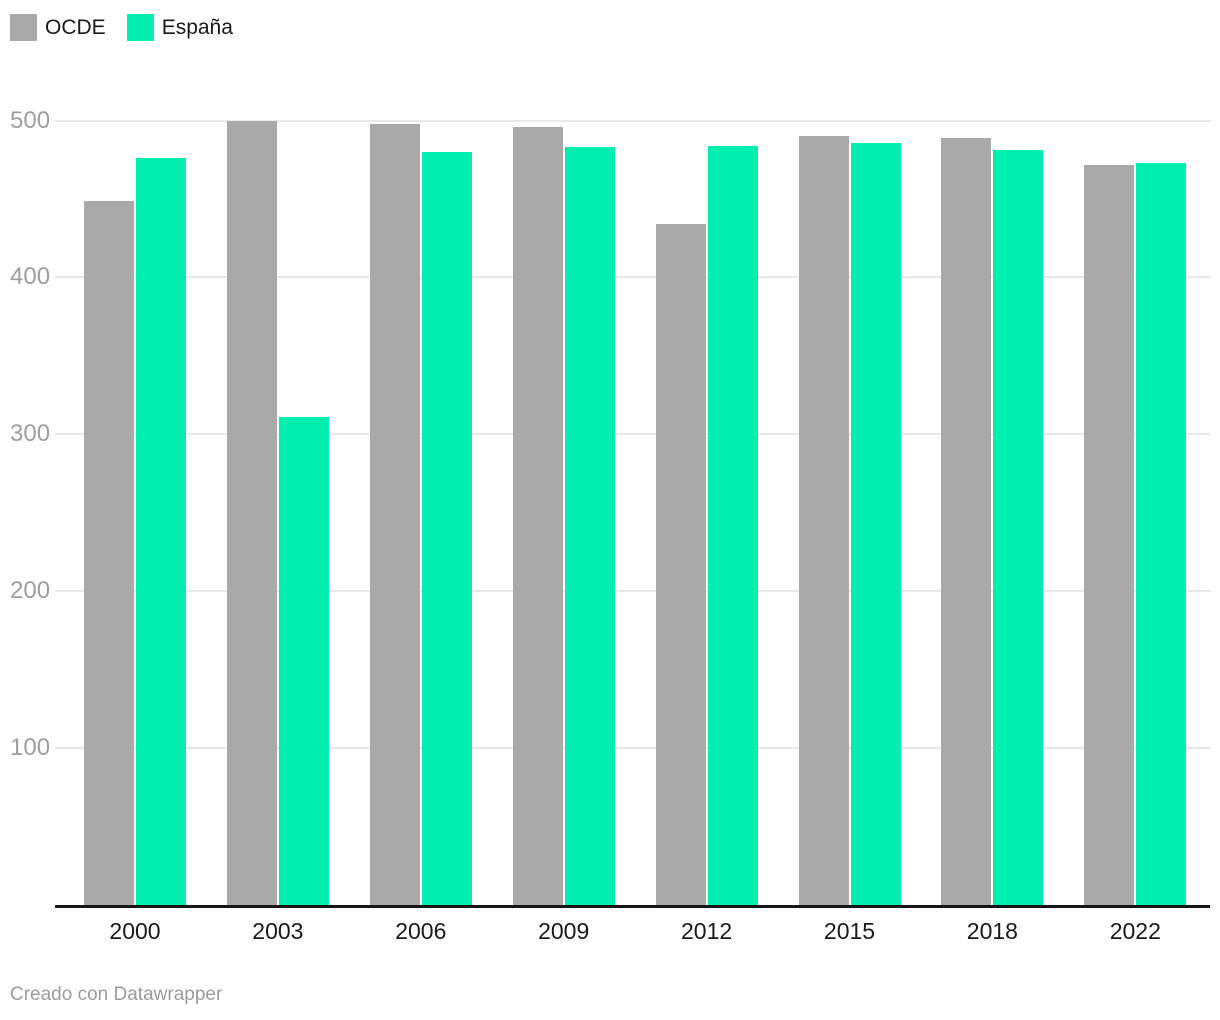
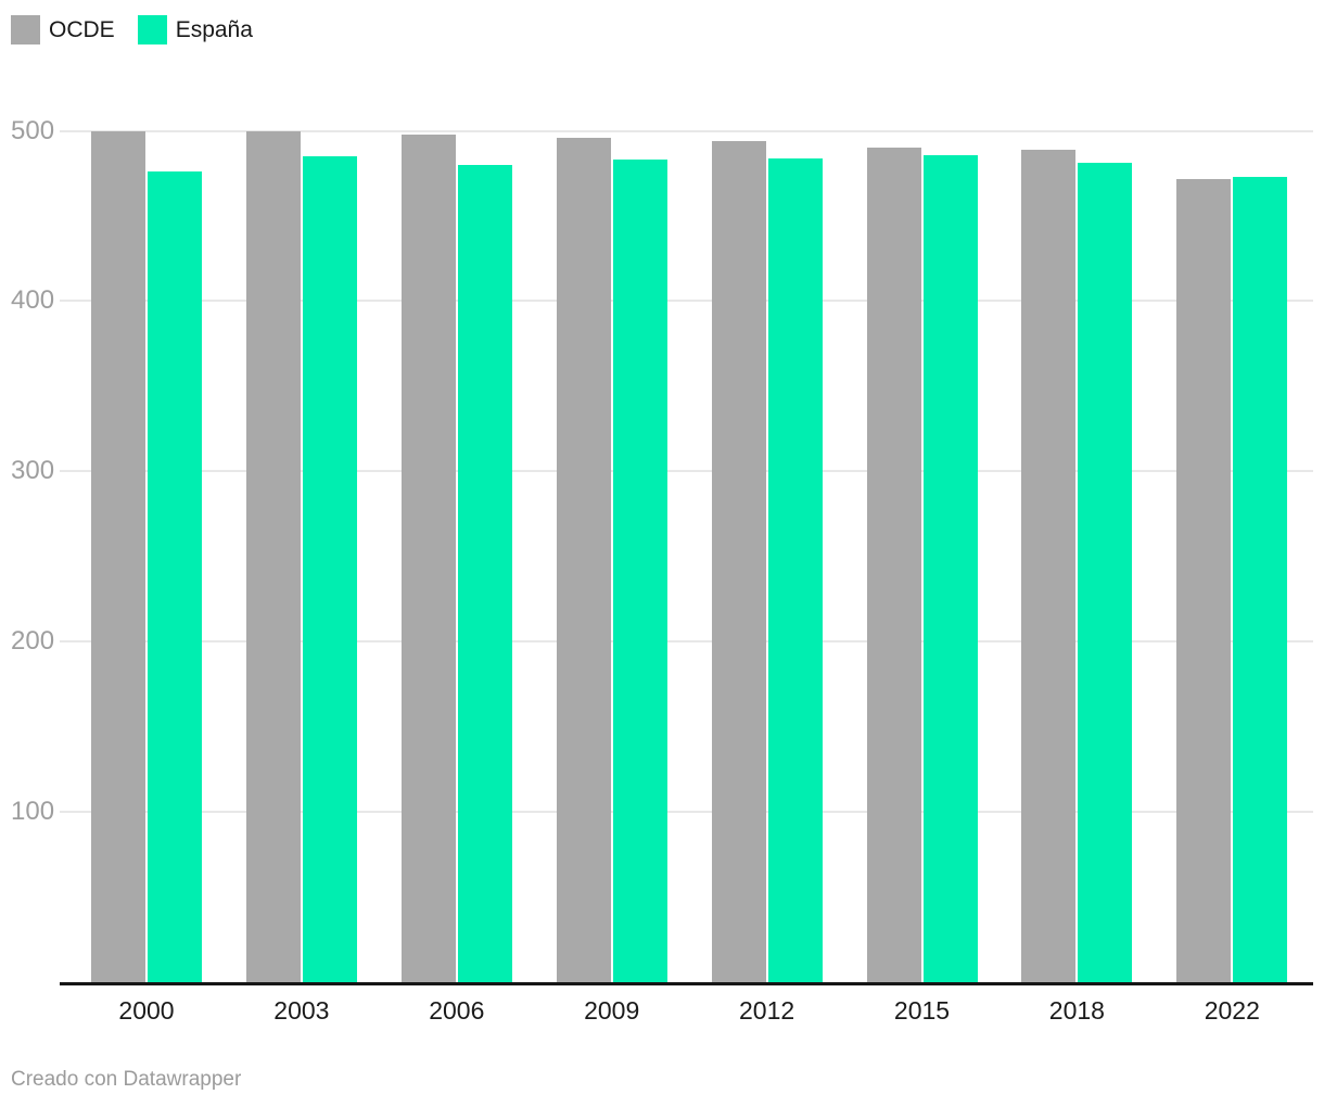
OCDE/2000: 449 -> 500
España/2003: 311 -> 485
OCDE/2012: 434 -> 494
